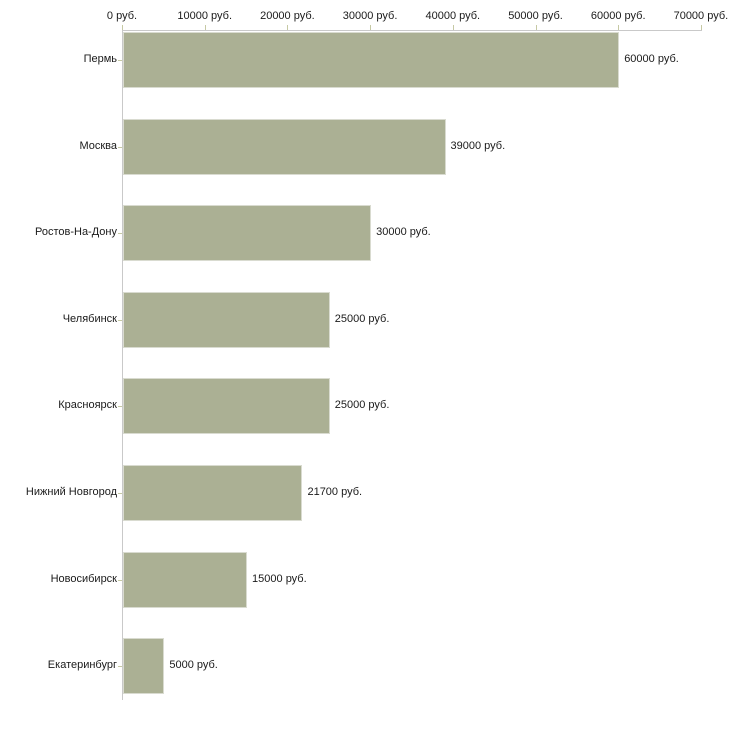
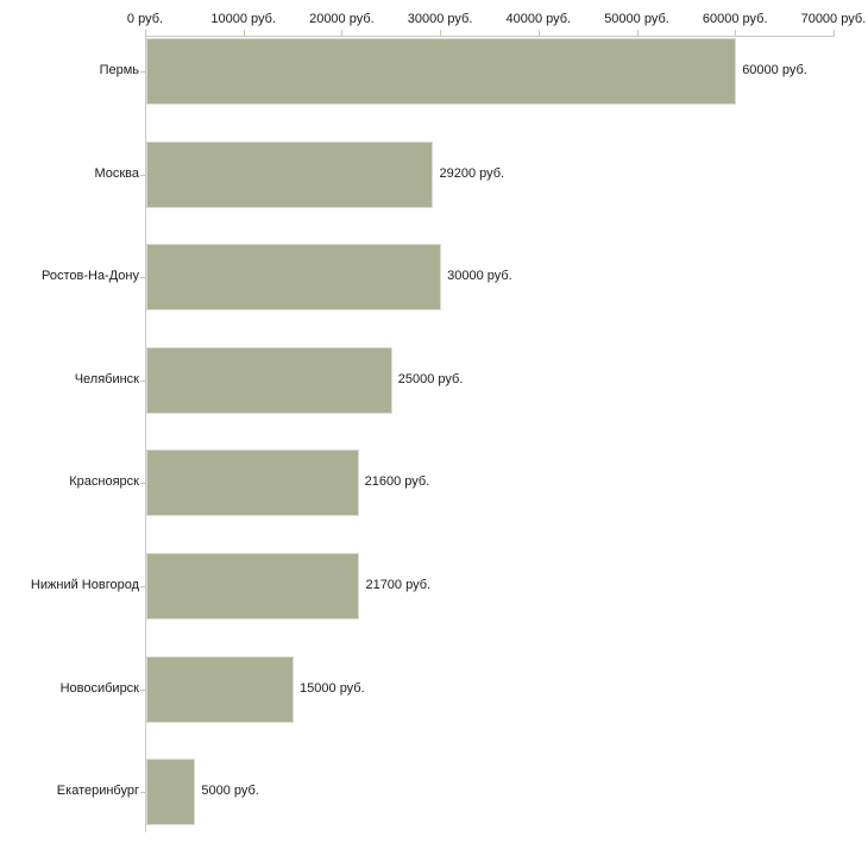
Москва: 39000 -> 29200
Красноярск: 25000 -> 21600
